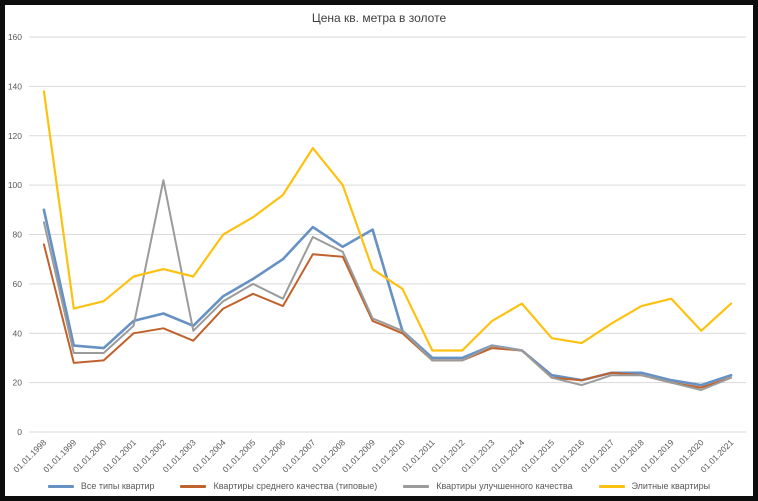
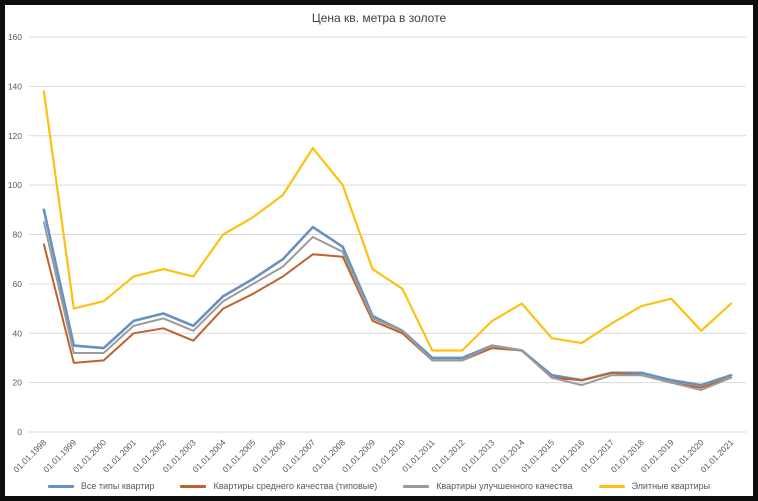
Квартиры улучшенного качества/01.01.2002: 102 -> 46
Квартиры среднего качества (типовые)/01.01.2006: 51 -> 63
Квартиры улучшенного качества/01.01.2006: 54 -> 67
Все типы квартир/01.01.2009: 82 -> 47
